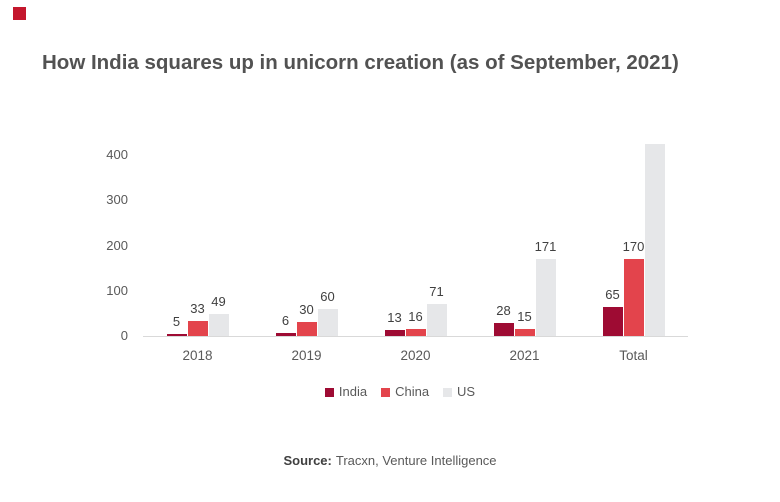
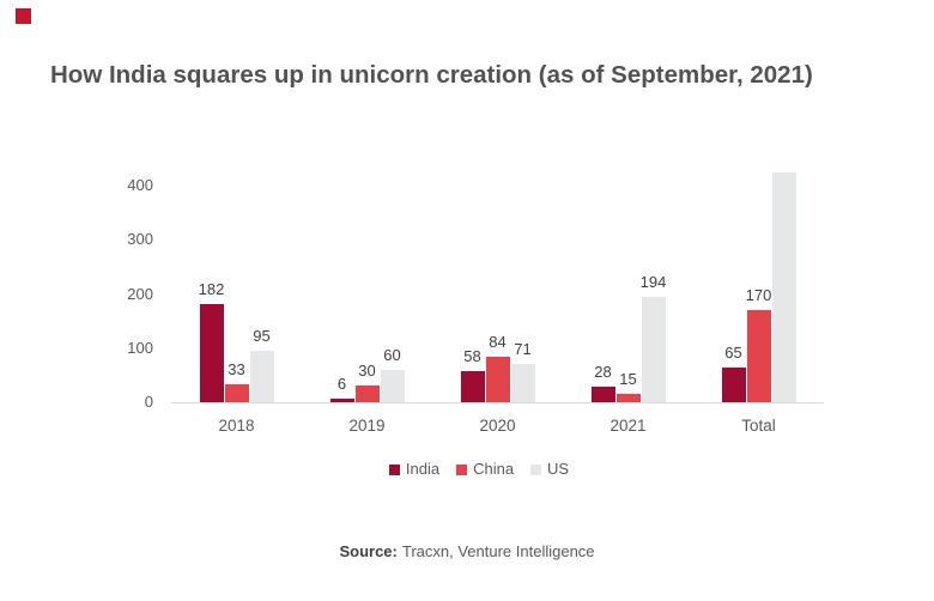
India/2018: 5 -> 182
US/2018: 49 -> 95
India/2020: 13 -> 58
China/2020: 16 -> 84
US/2021: 171 -> 194
